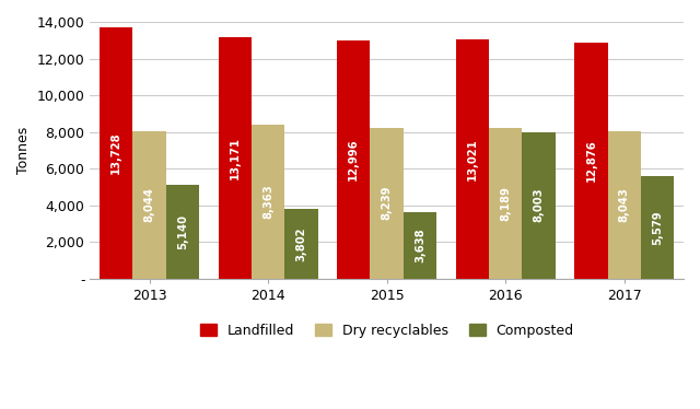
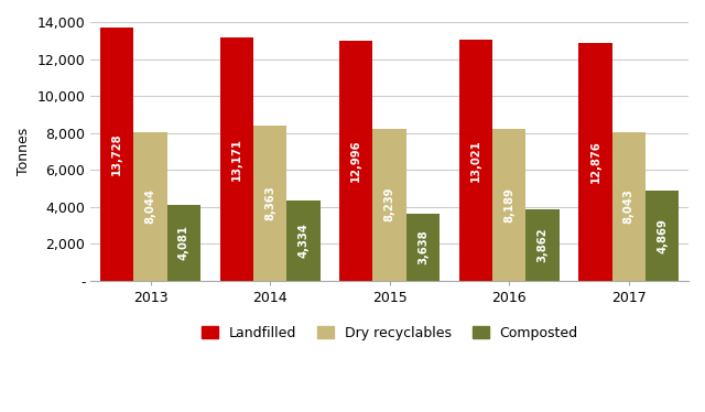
Composted/2013: 5,140 -> 4,081
Composted/2014: 3,802 -> 4,334
Composted/2016: 8,003 -> 3,862
Composted/2017: 5,579 -> 4,869
